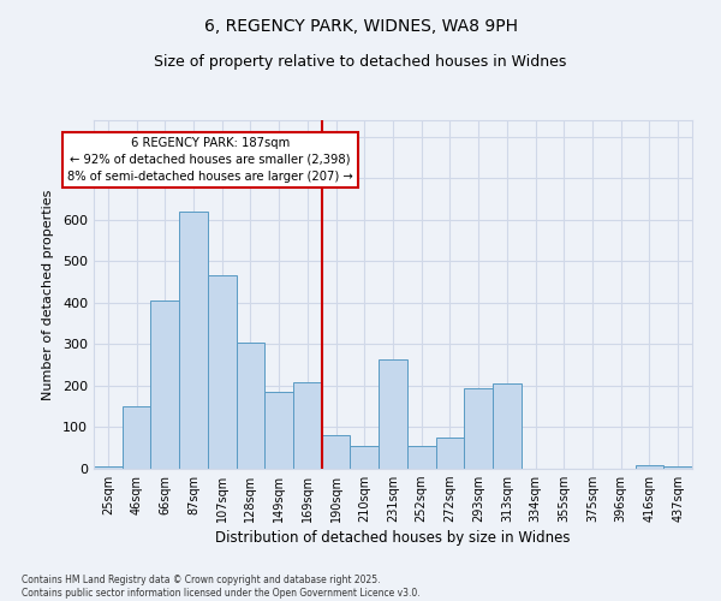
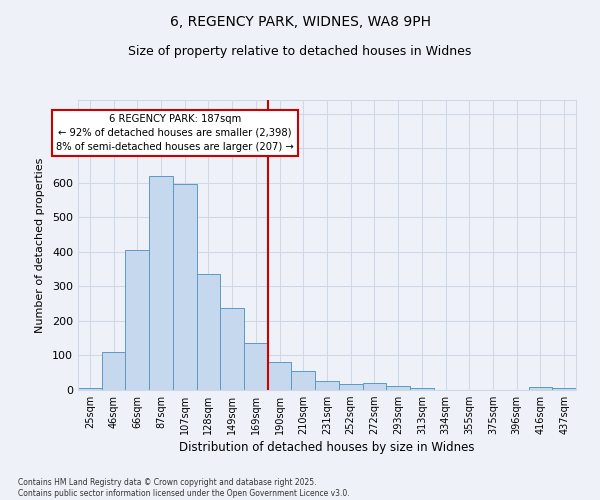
46sqm: 150 -> 110
107sqm: 465 -> 598
128sqm: 305 -> 335
149sqm: 185 -> 237
169sqm: 210 -> 137
231sqm: 265 -> 25
252sqm: 55 -> 18
272sqm: 75 -> 20
293sqm: 195 -> 13
313sqm: 205 -> 5
